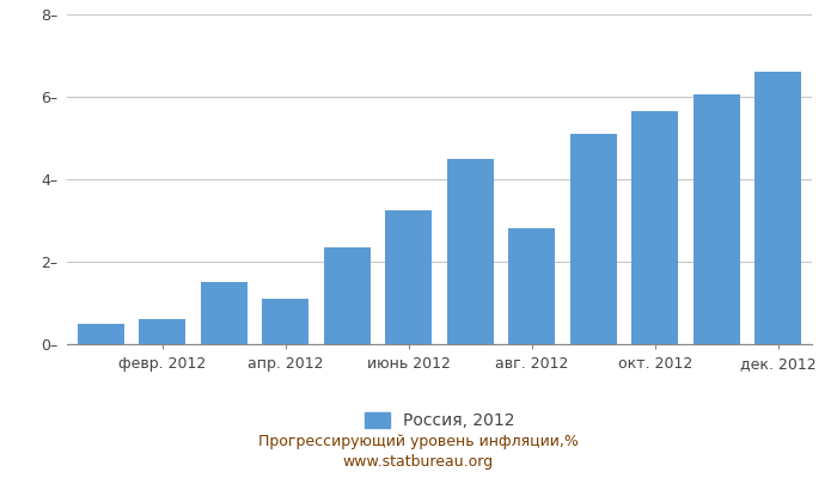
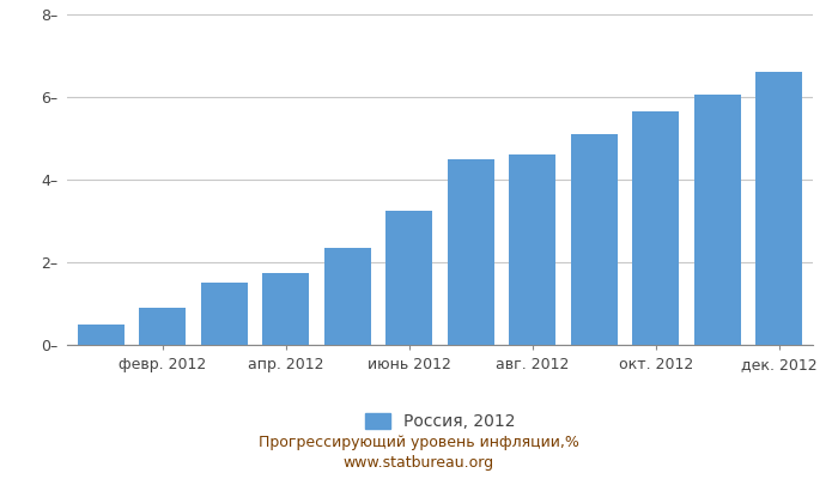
февр. 2012: 0.60– -> 0.90–
апр. 2012: 1.10– -> 1.75–
авг. 2012: 2.80– -> 4.60–
